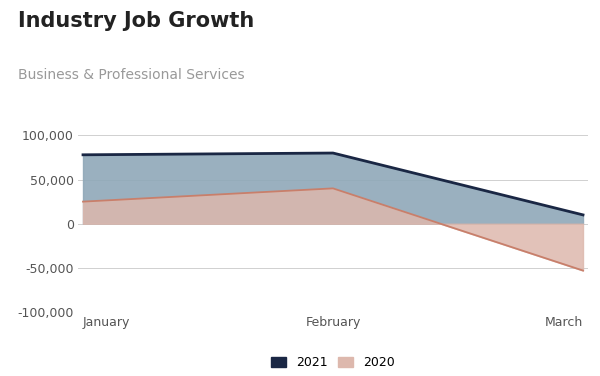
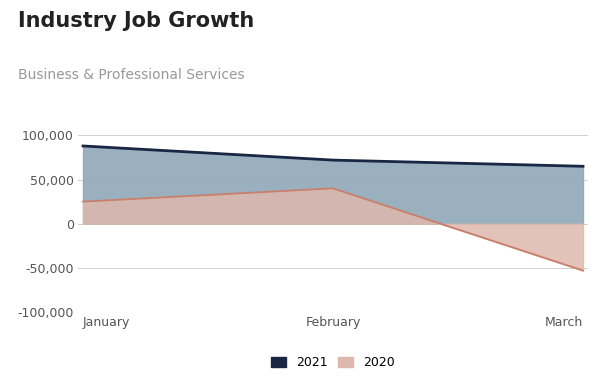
2021/January: 78,000 -> 88,000
2021/February: 80,000 -> 72,000
2021/March: 10,000 -> 65,000
